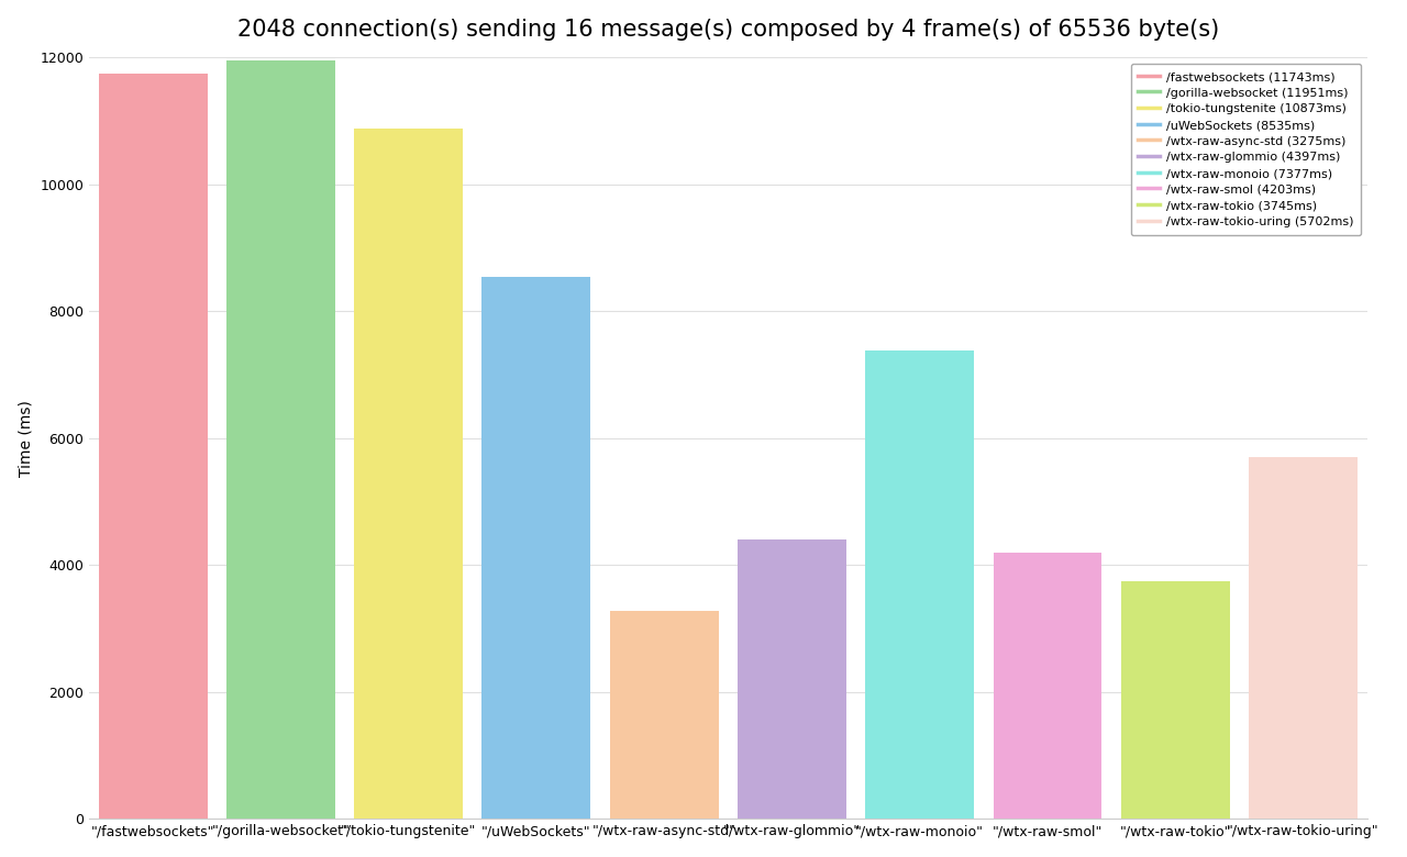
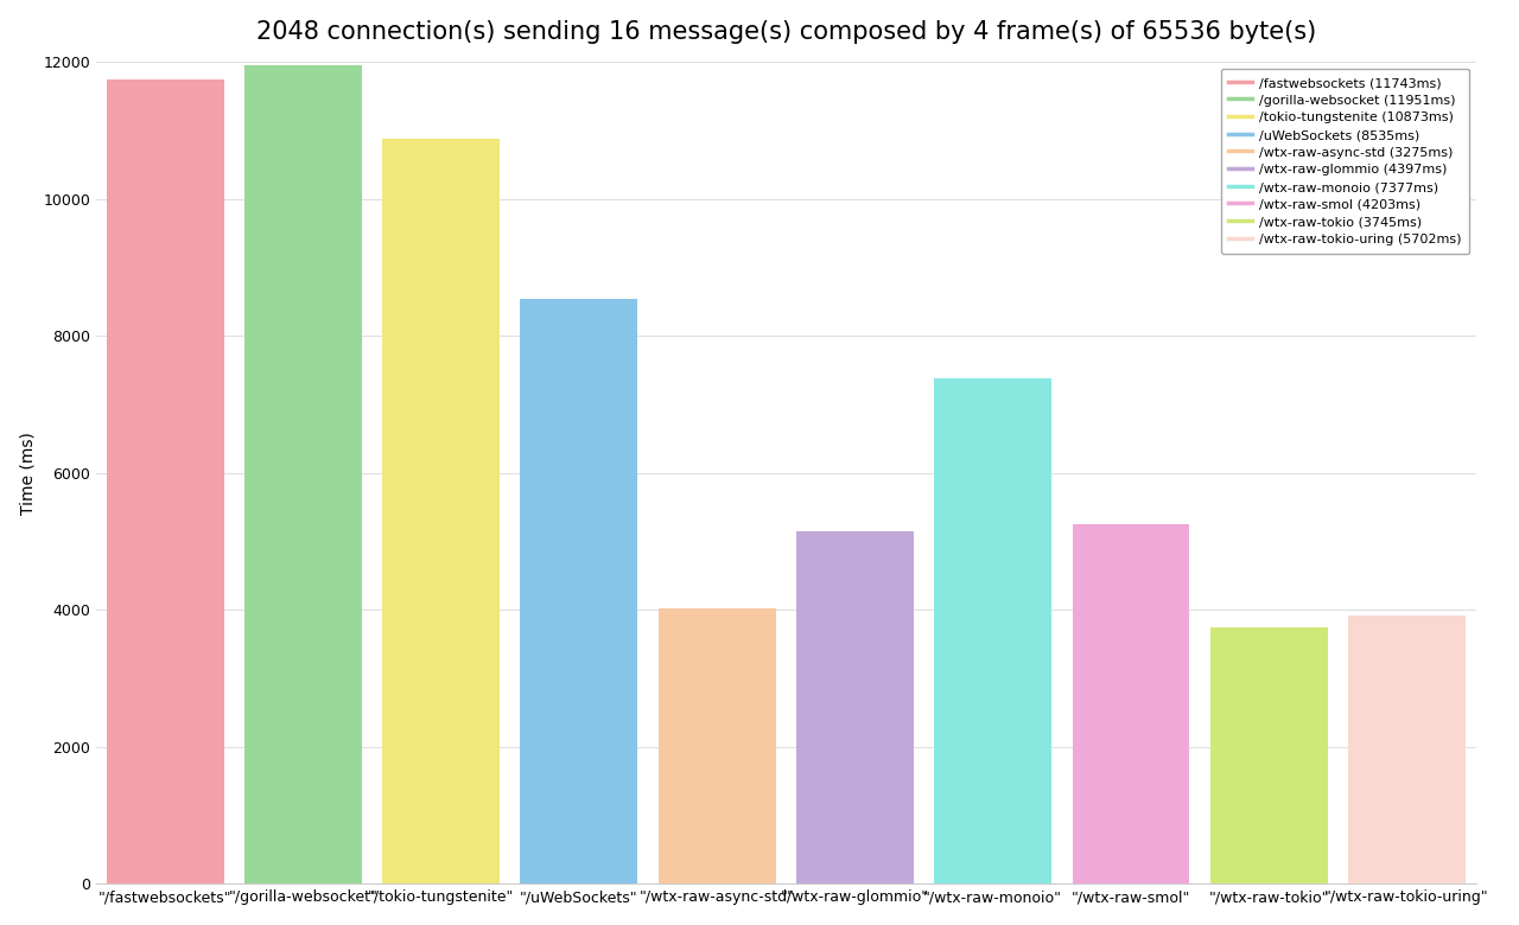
"/wtx-raw-async-std": 3280 -> 4020
"/wtx-raw-glommio": 4400 -> 5140
"/wtx-raw-smol": 4200 -> 5260
"/wtx-raw-tokio-uring": 5700 -> 3920
